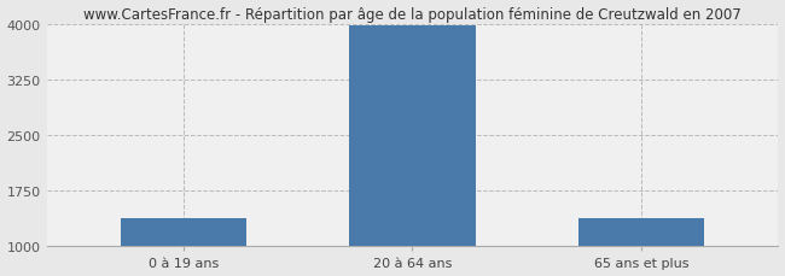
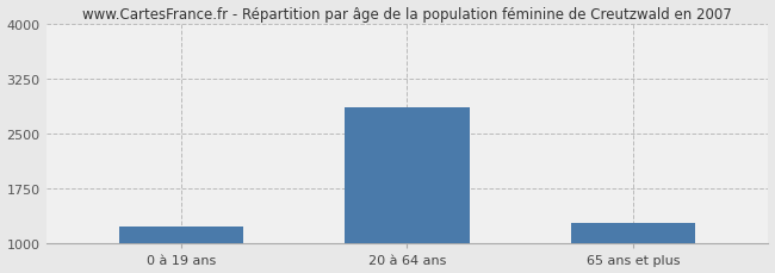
0 à 19 ans: 1380 -> 1240
20 à 64 ans: 3980 -> 2860
65 ans et plus: 1380 -> 1280
